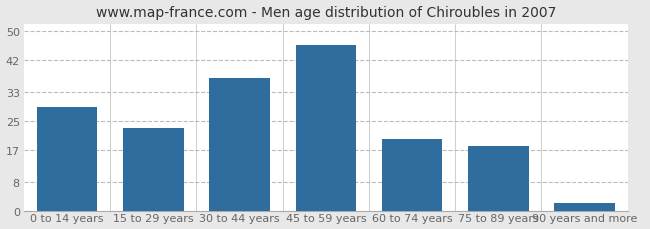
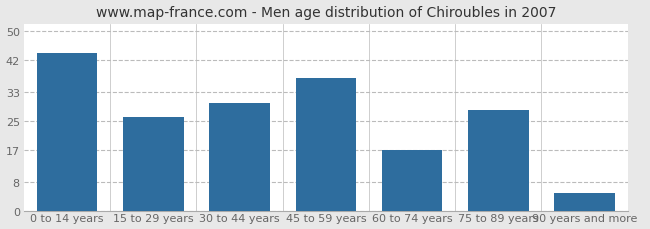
0 to 14 years: 29 -> 44
15 to 29 years: 23 -> 26
30 to 44 years: 37 -> 30
45 to 59 years: 46 -> 37
60 to 74 years: 20 -> 17
75 to 89 years: 18 -> 28
90 years and more: 2 -> 5
